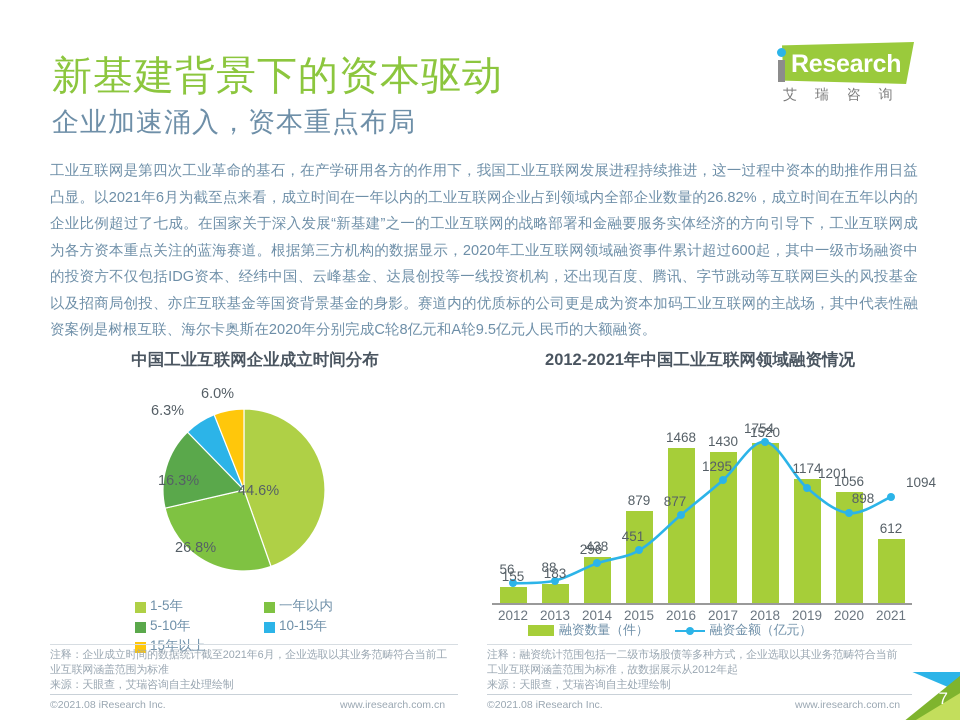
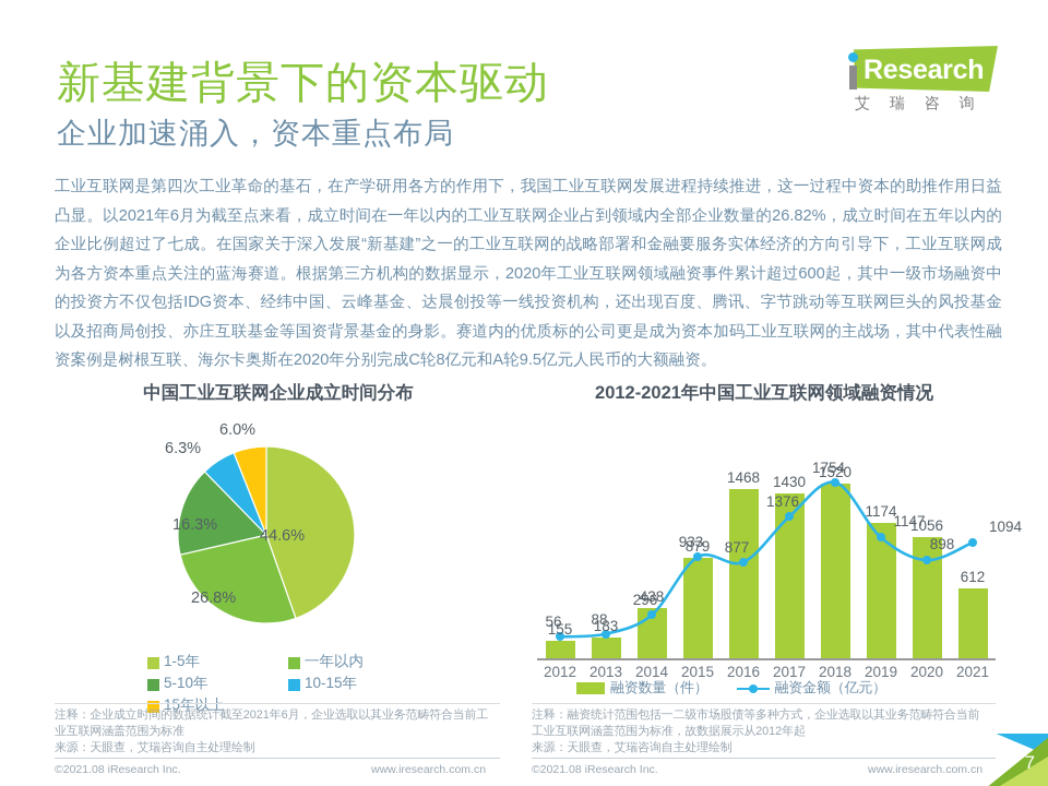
2012-2021年中国工业互联网领域融资情况/融资金额（亿元）/2015: 451 -> 933
2012-2021年中国工业互联网领域融资情况/融资金额（亿元）/2017: 1295 -> 1376
2012-2021年中国工业互联网领域融资情况/融资金额（亿元）/2019: 1201 -> 1147
